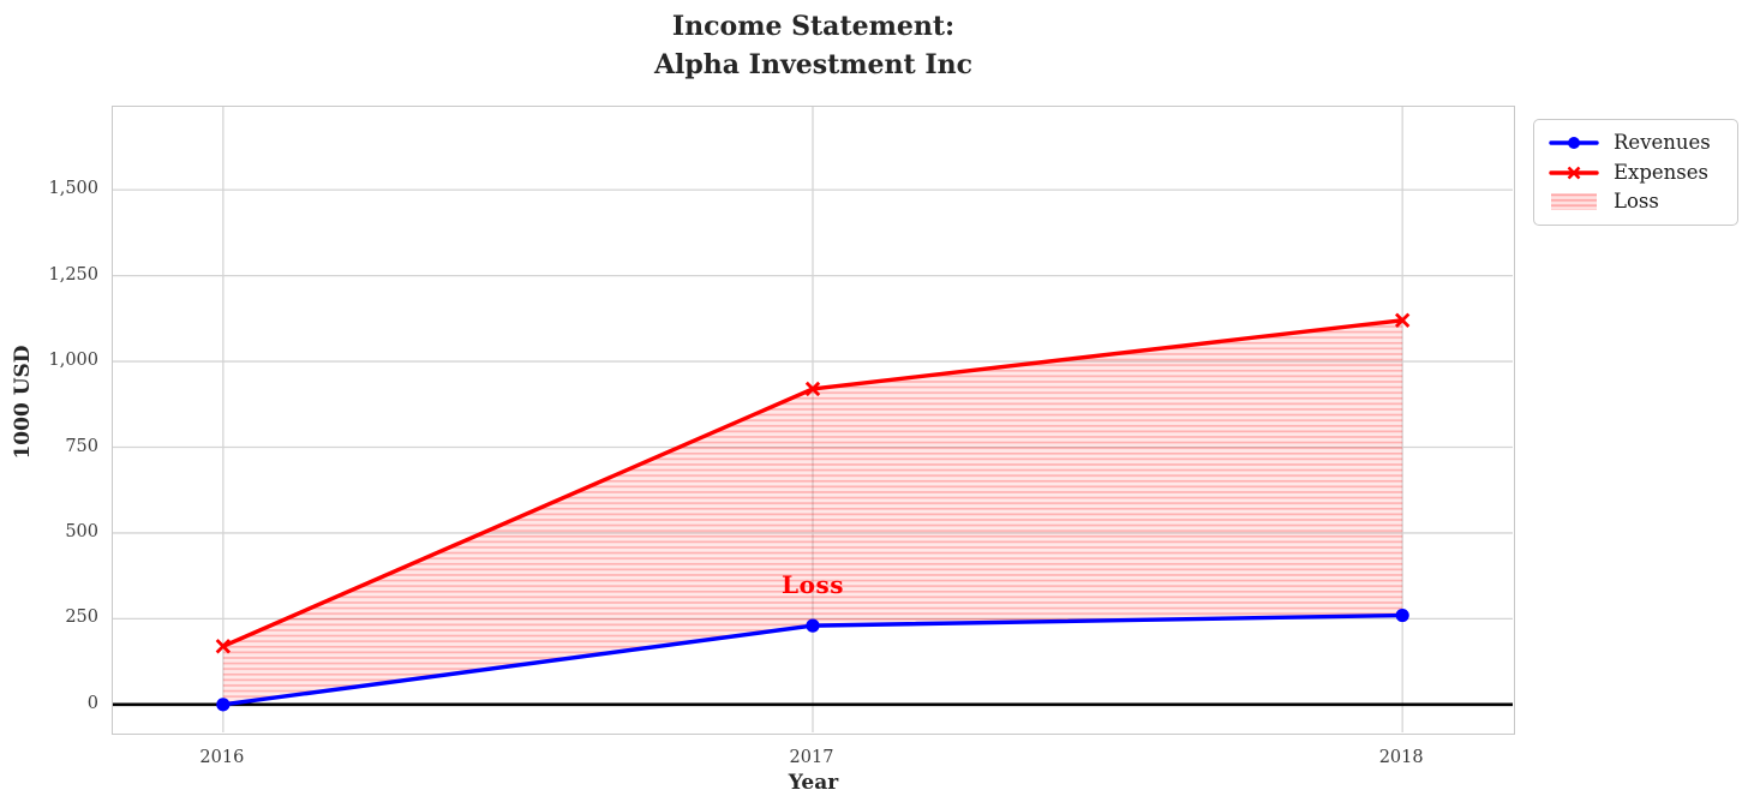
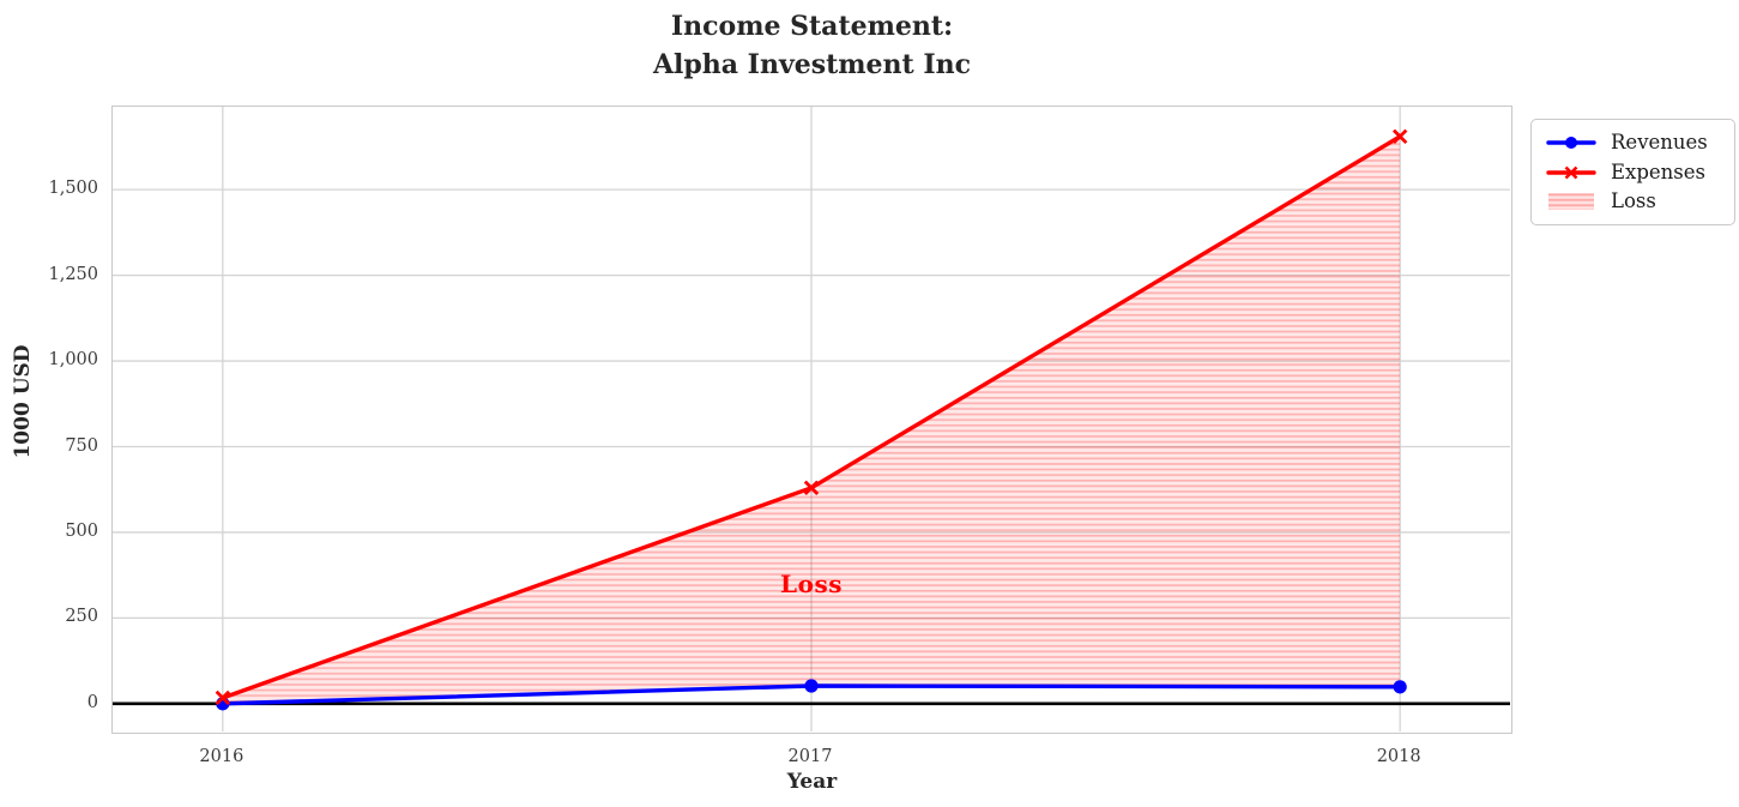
Expenses/2016: 170 -> 20
Revenues/2017: 230 -> 50
Expenses/2017: 920 -> 630
Revenues/2018: 260 -> 50
Expenses/2018: 1120 -> 1660
